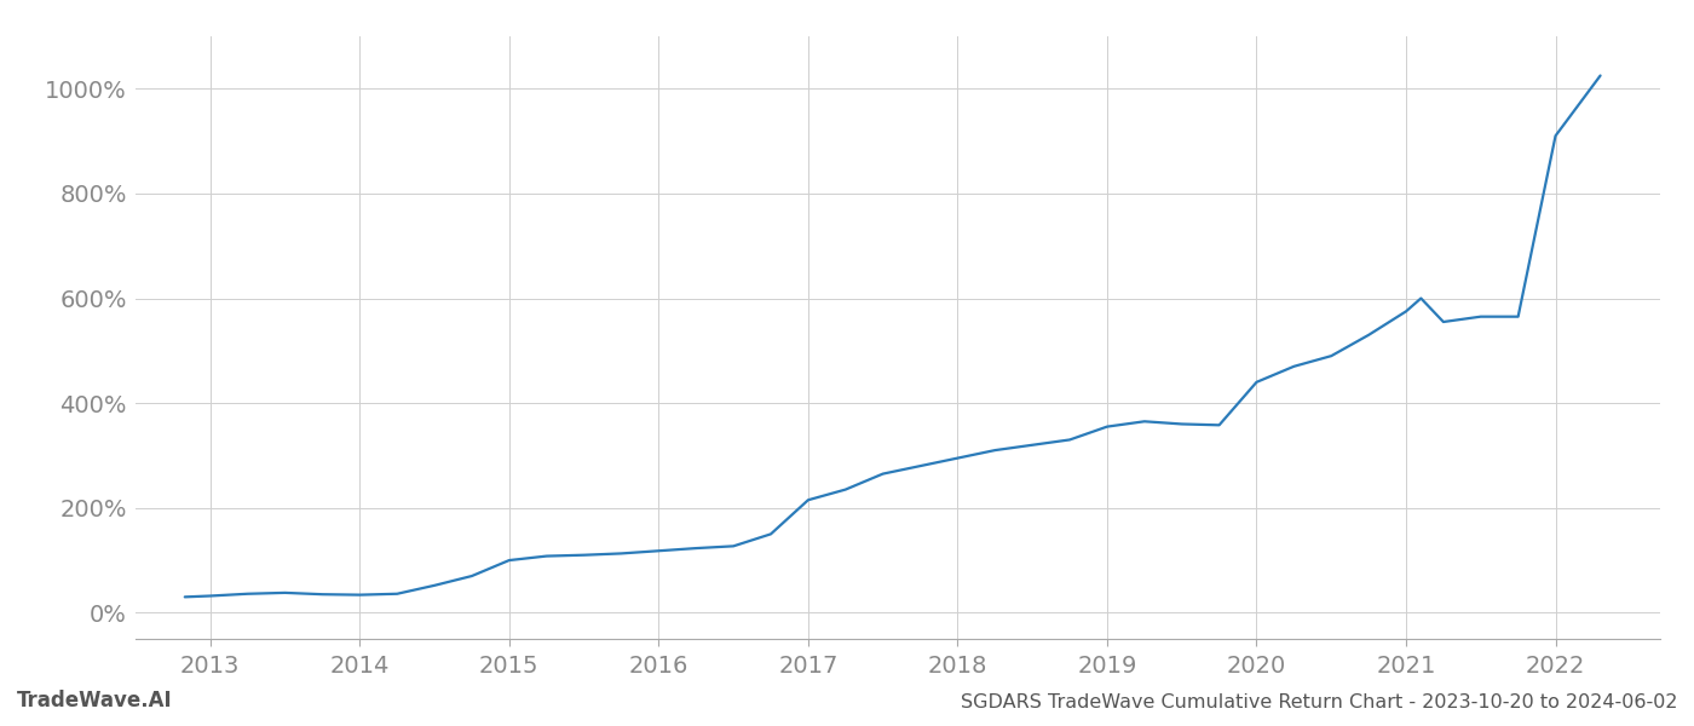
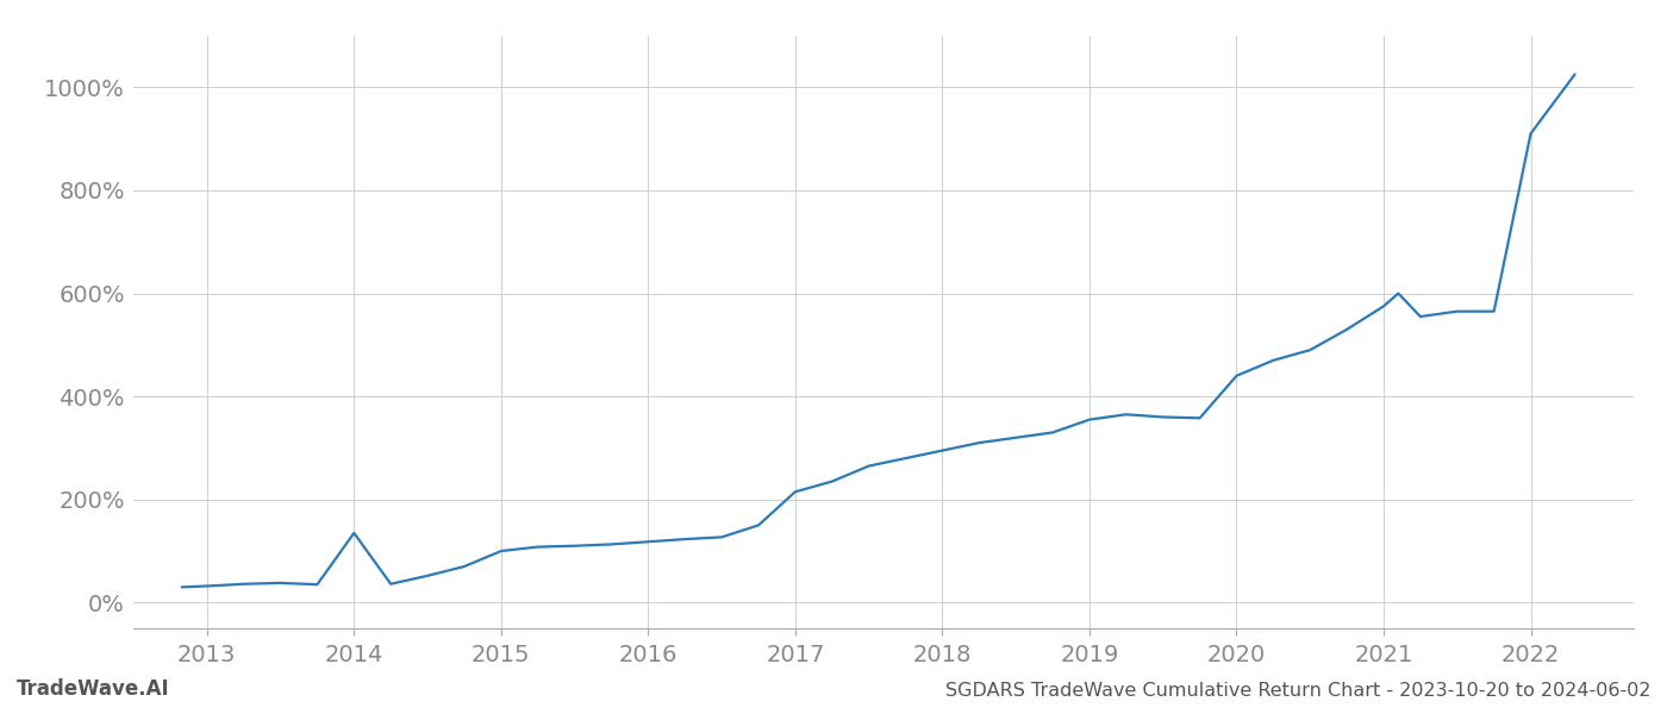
2014: 34% -> 135%
